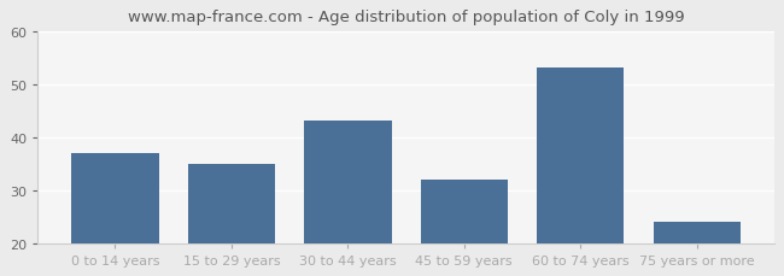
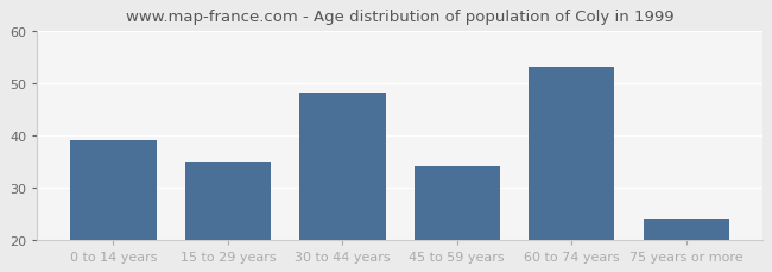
0 to 14 years: 37 -> 39
30 to 44 years: 43 -> 48
45 to 59 years: 32 -> 34
